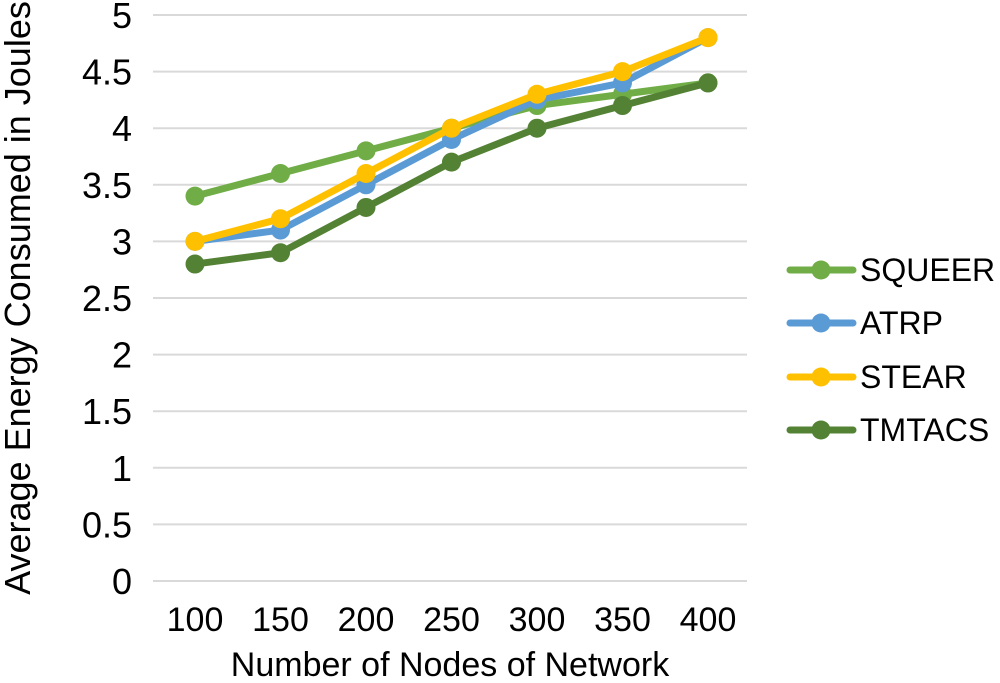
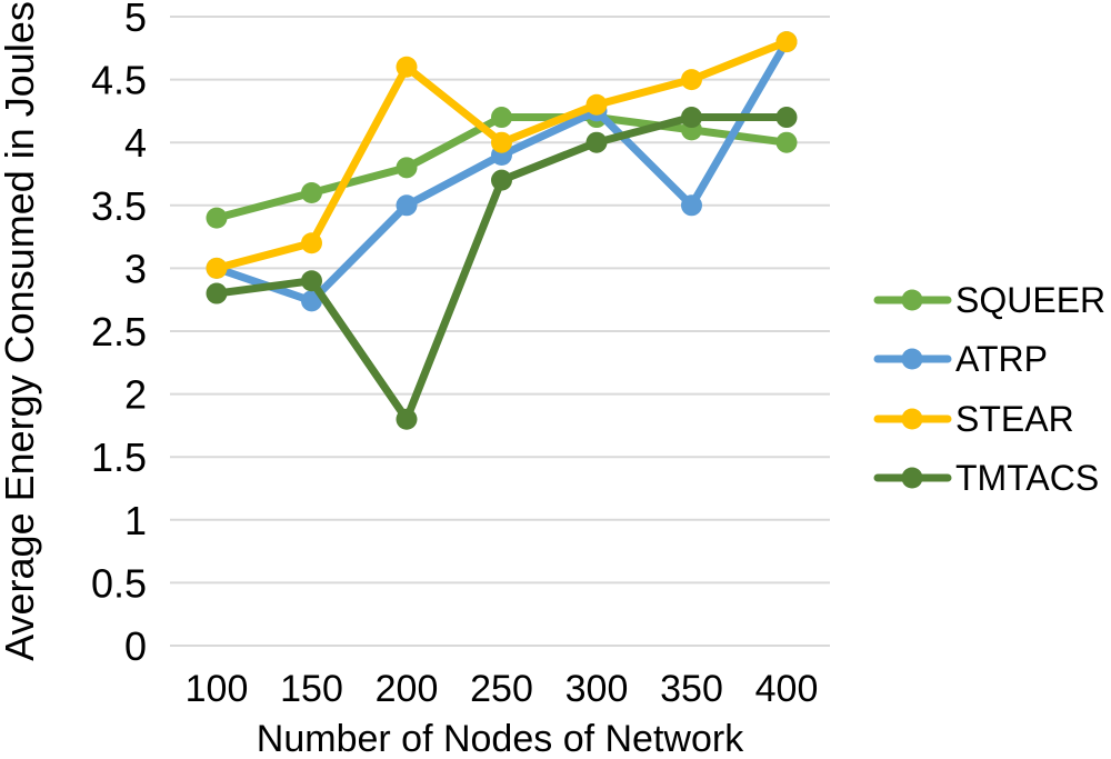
ATRP/150: 3.10 -> 2.74
STEAR/200: 3.6 -> 4.6
TMTACS/200: 3.3 -> 1.8
SQUEER/250: 4.0 -> 4.2
SQUEER/350: 4.3 -> 4.1
ATRP/350: 4.40 -> 3.50
SQUEER/400: 4.4 -> 4.0
TMTACS/400: 4.4 -> 4.2
